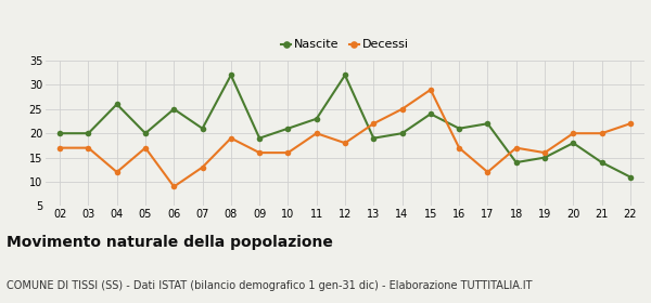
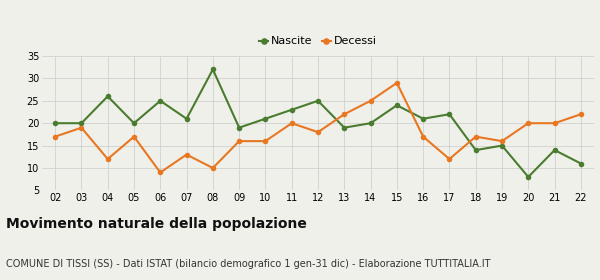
Decessi/03: 17 -> 19
Decessi/08: 19 -> 10
Nascite/12: 32 -> 25
Nascite/20: 18 -> 8
